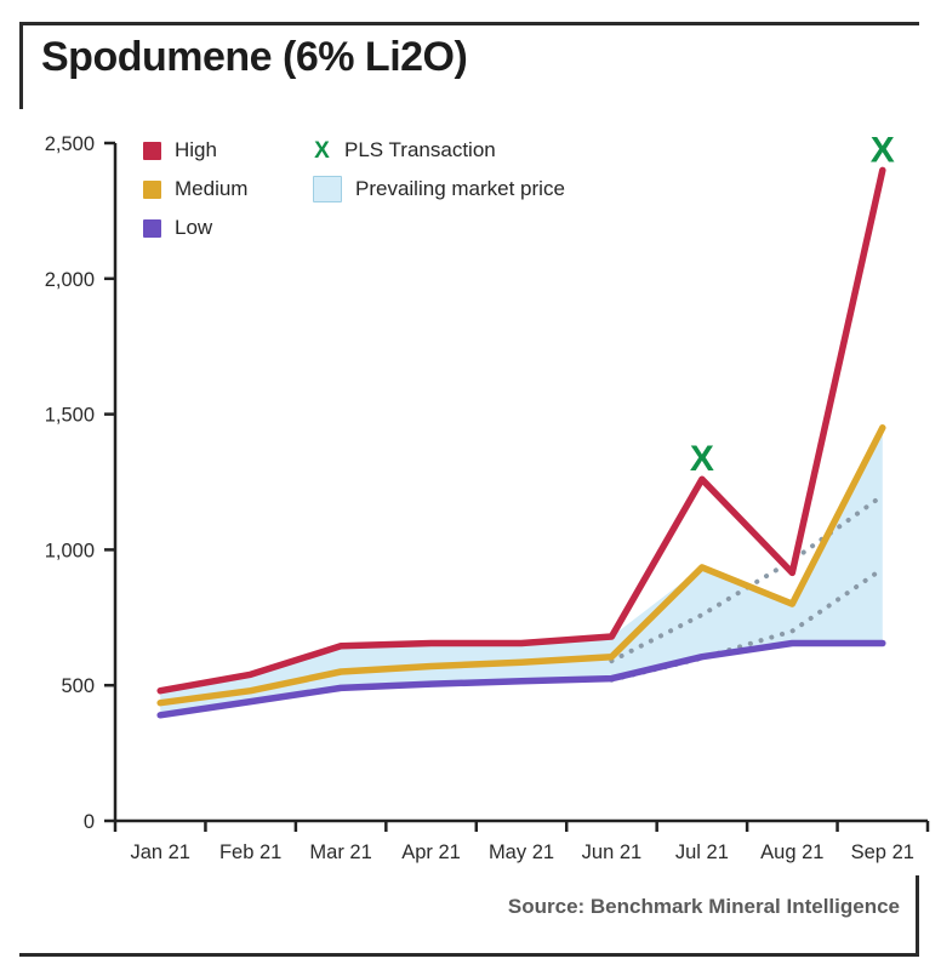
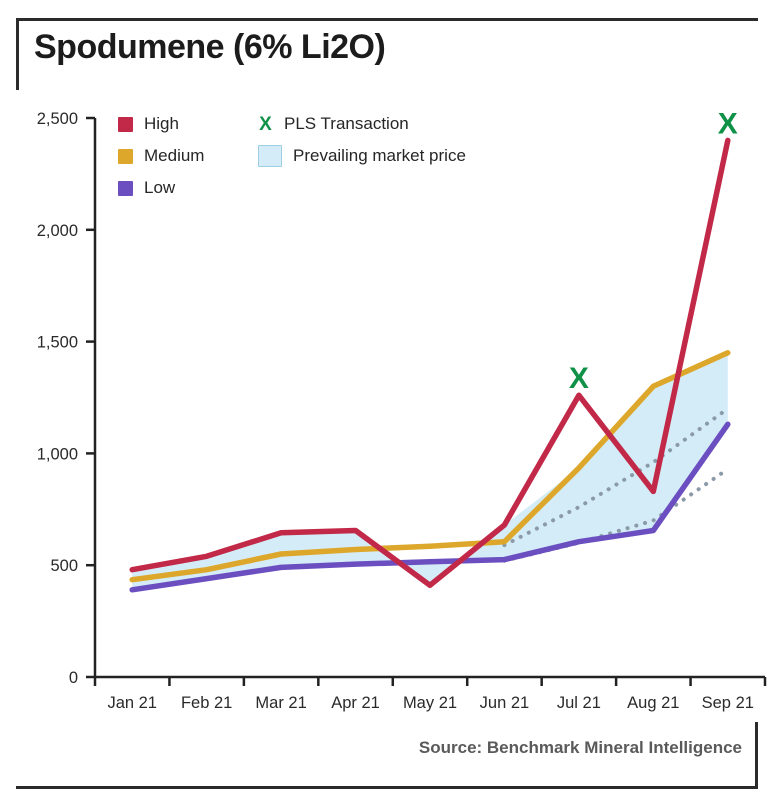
High/May 21: 660 -> 410
High/Aug 21: 920 -> 830
Medium/Aug 21: 800 -> 1300
Low/Sep 21: 660 -> 1130
